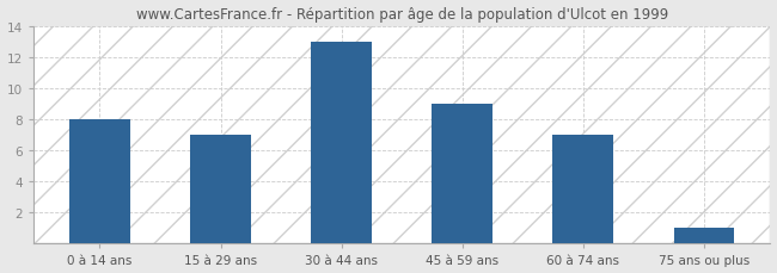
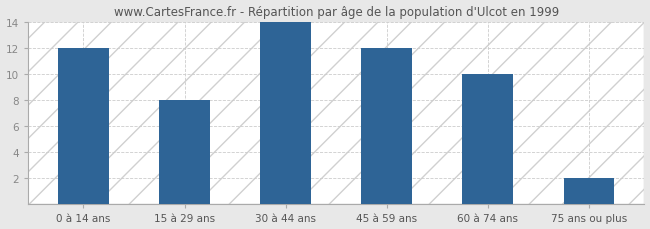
0 à 14 ans: 8 -> 12
15 à 29 ans: 7 -> 8
30 à 44 ans: 13 -> 14
45 à 59 ans: 9 -> 12
60 à 74 ans: 7 -> 10
75 ans ou plus: 1 -> 2
